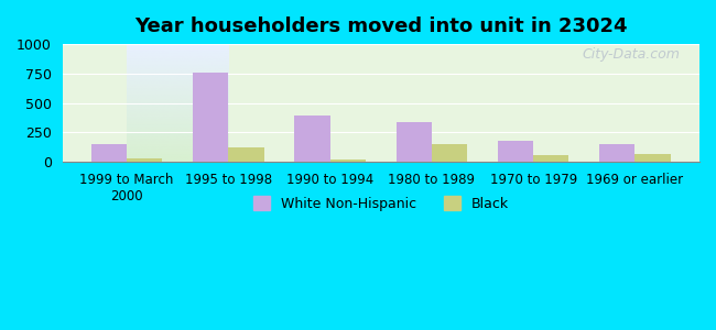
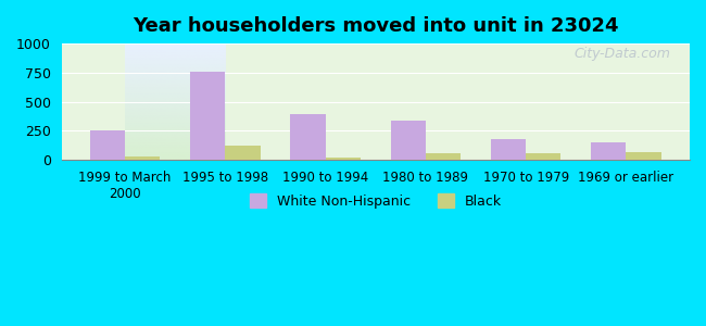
White Non-Hispanic/1999 to March 2000: 150 -> 260
Black/1980 to 1989: 150 -> 60
